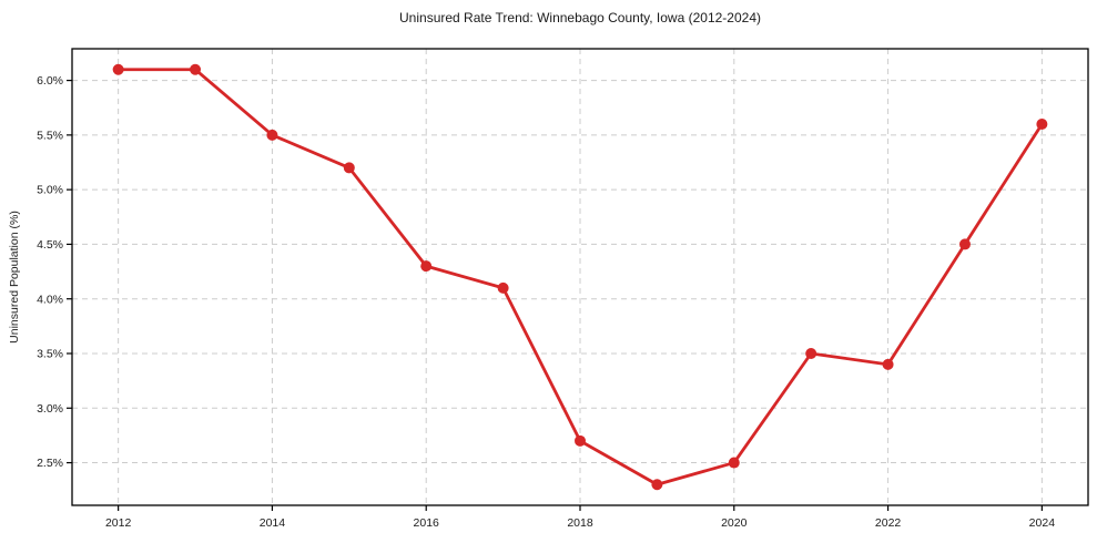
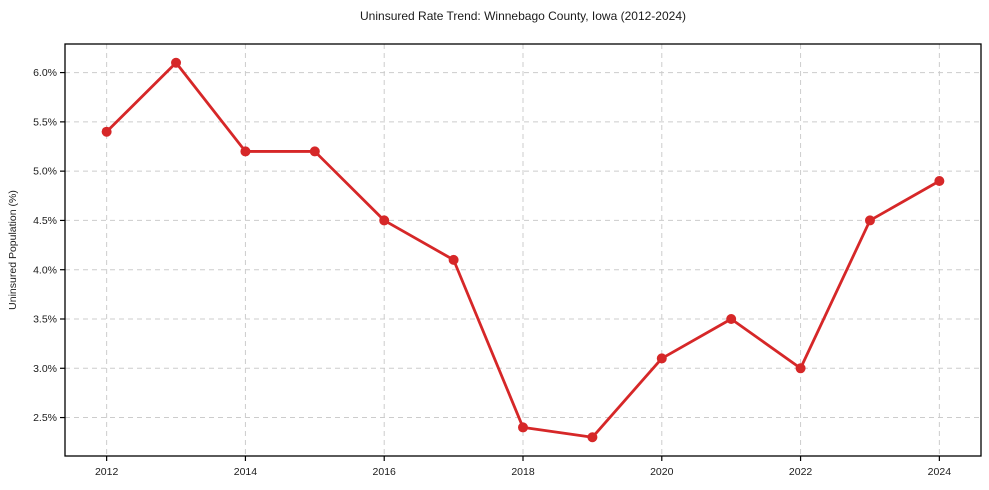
2012: 6.1% -> 5.4%
2014: 5.5% -> 5.2%
2016: 4.3% -> 4.5%
2018: 2.7% -> 2.4%
2020: 2.5% -> 3.1%
2022: 3.4% -> 3.0%
2024: 5.6% -> 4.9%
